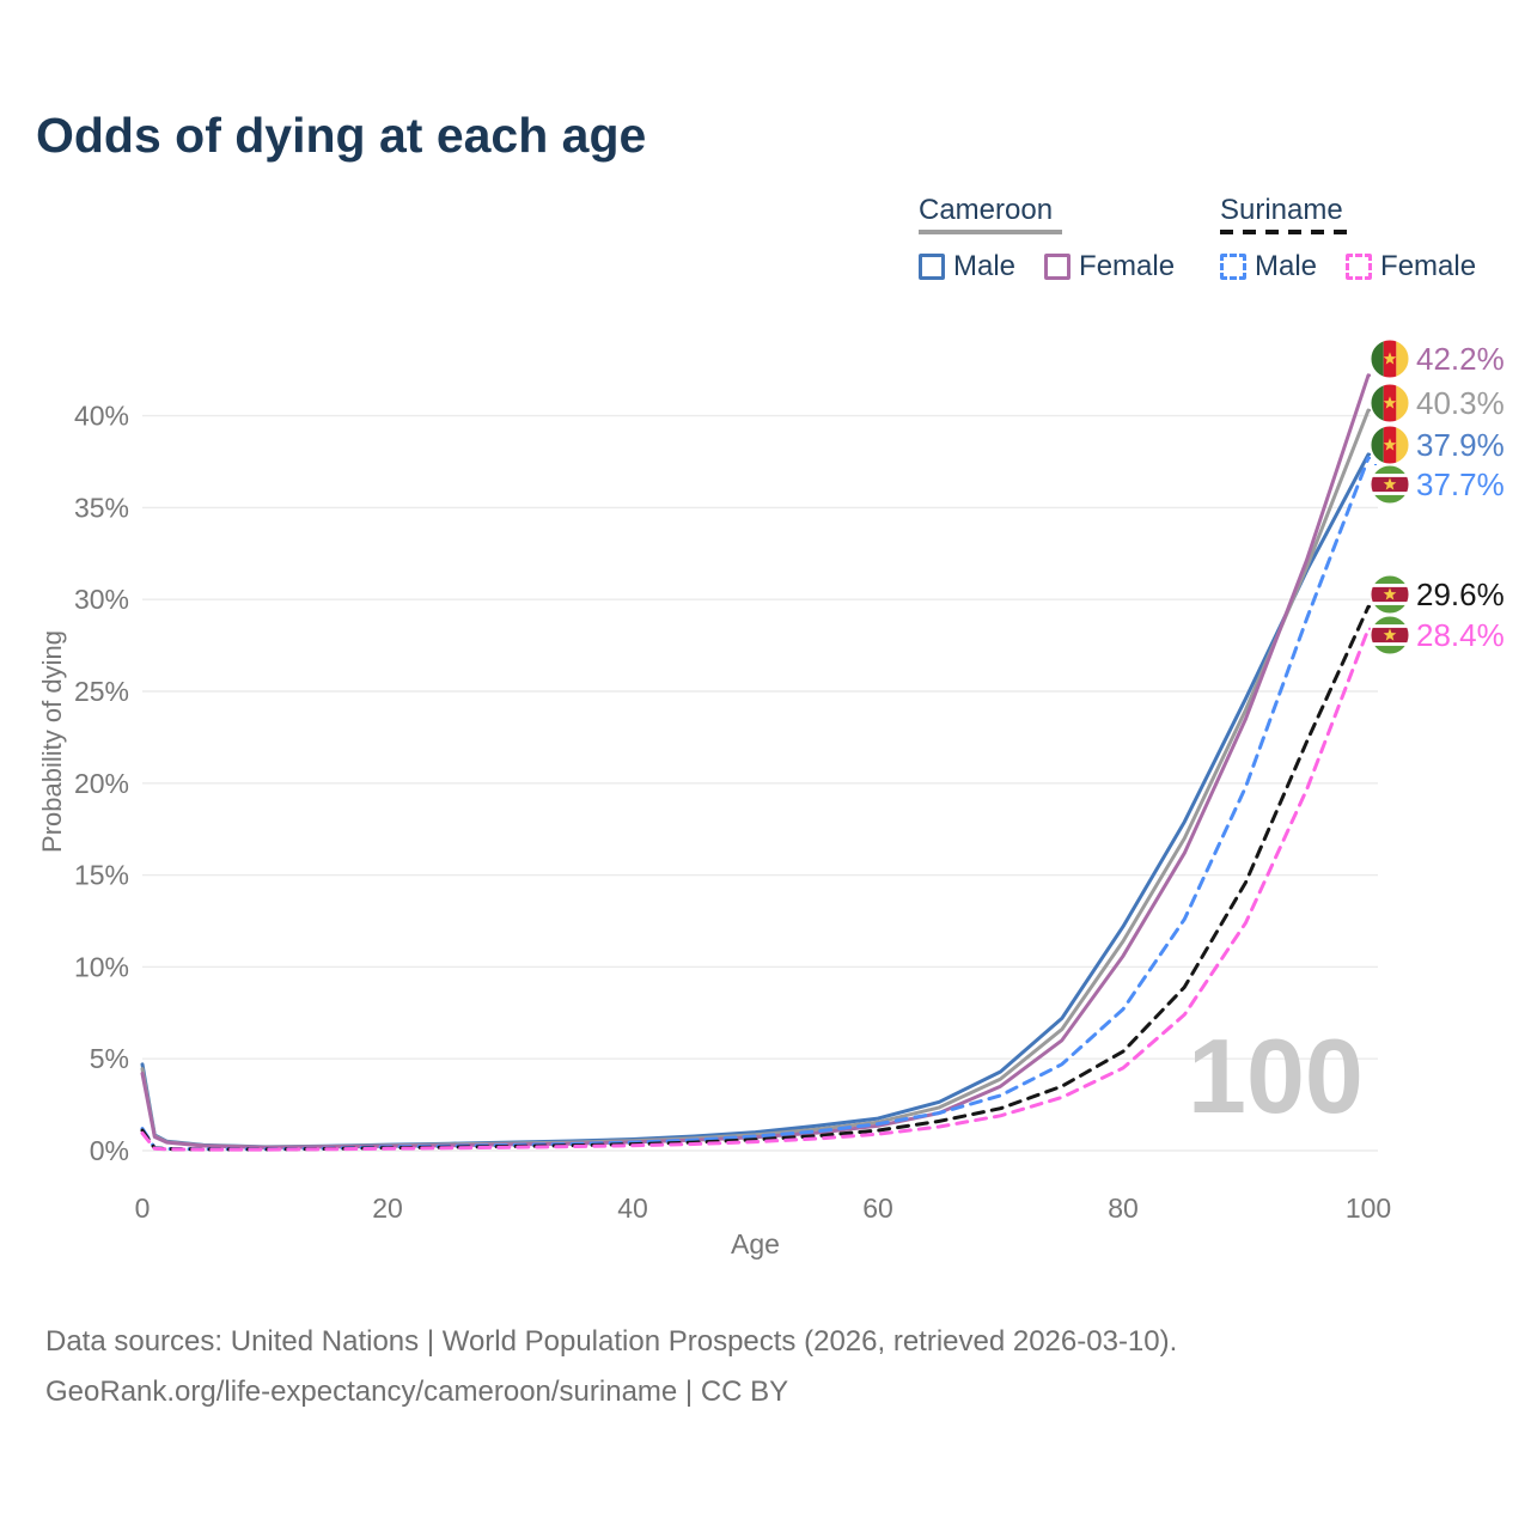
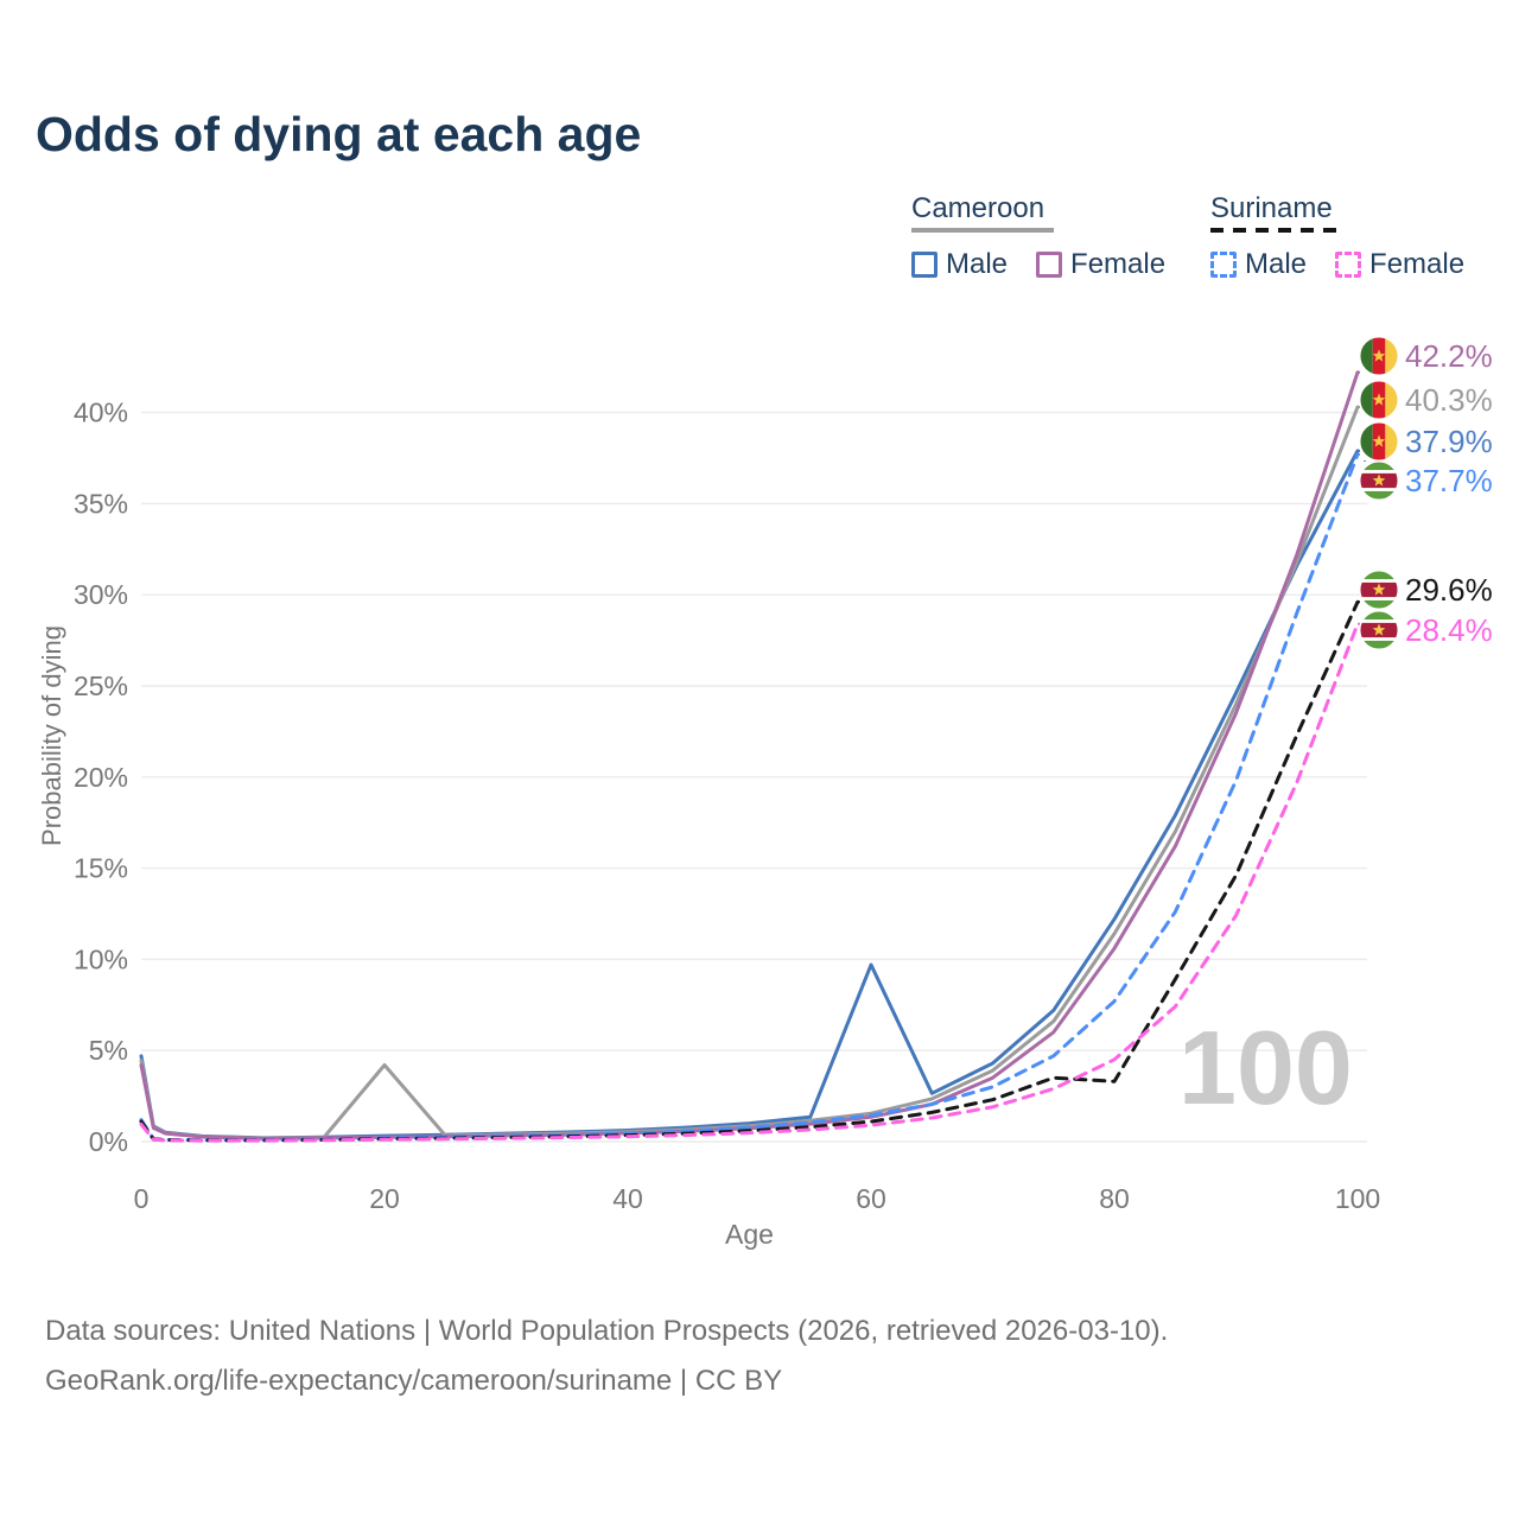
Cameroon/20: 0.3% -> 4.2%
Cameroon Male/60: 1.8% -> 9.7%
Suriname/80: 5.4% -> 3.3%
